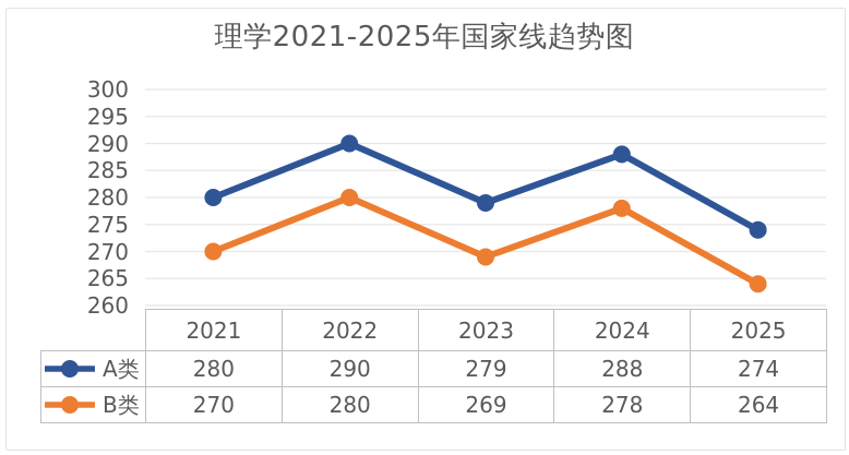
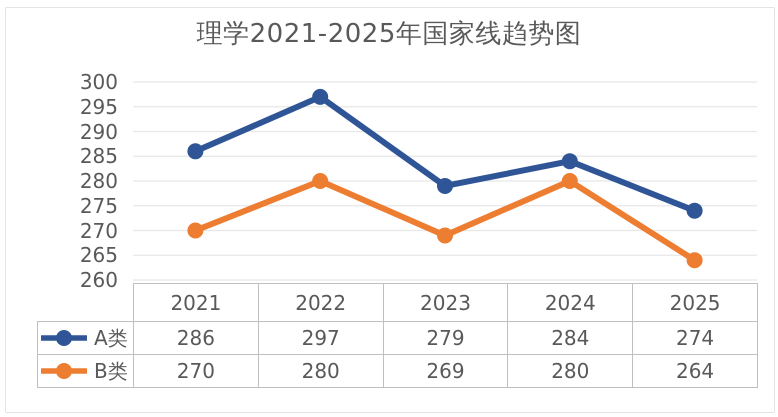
A类/2021: 280 -> 286
A类/2022: 290 -> 297
A类/2024: 288 -> 284
B类/2024: 278 -> 280
